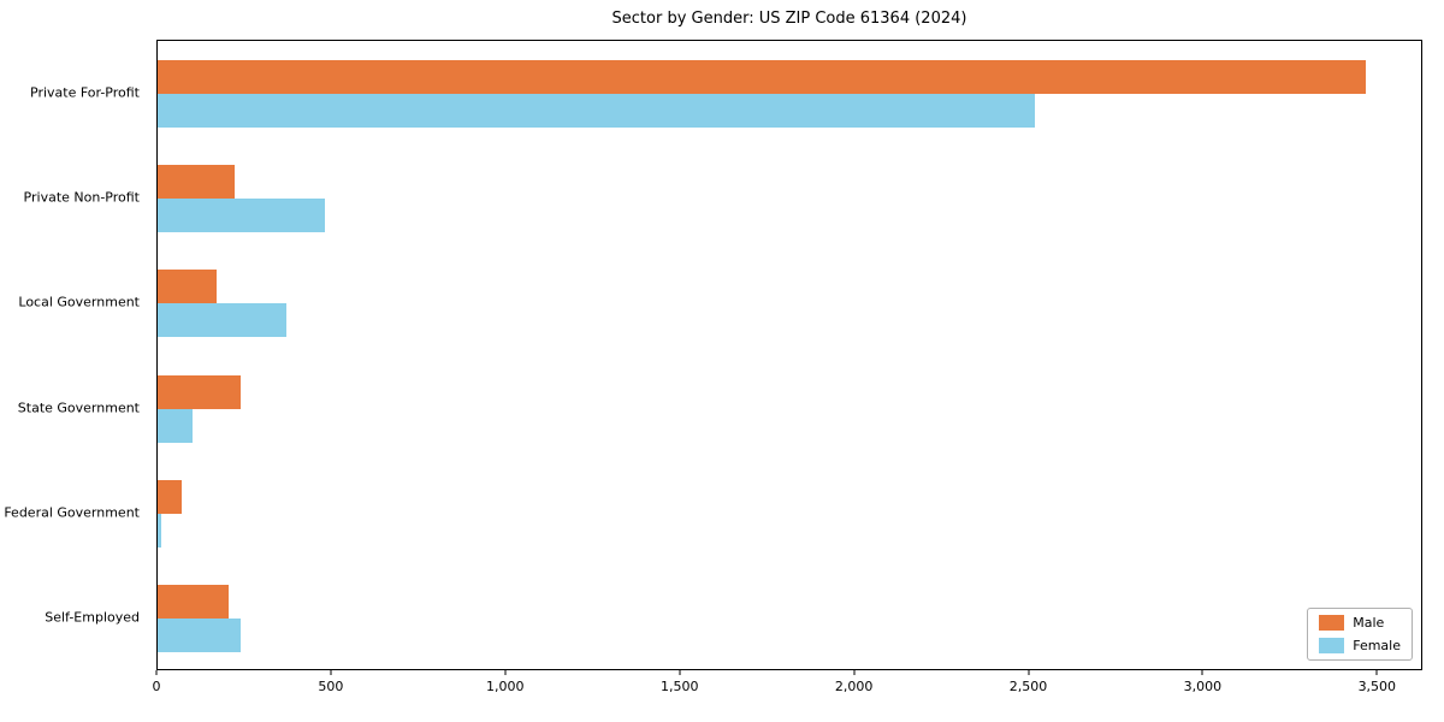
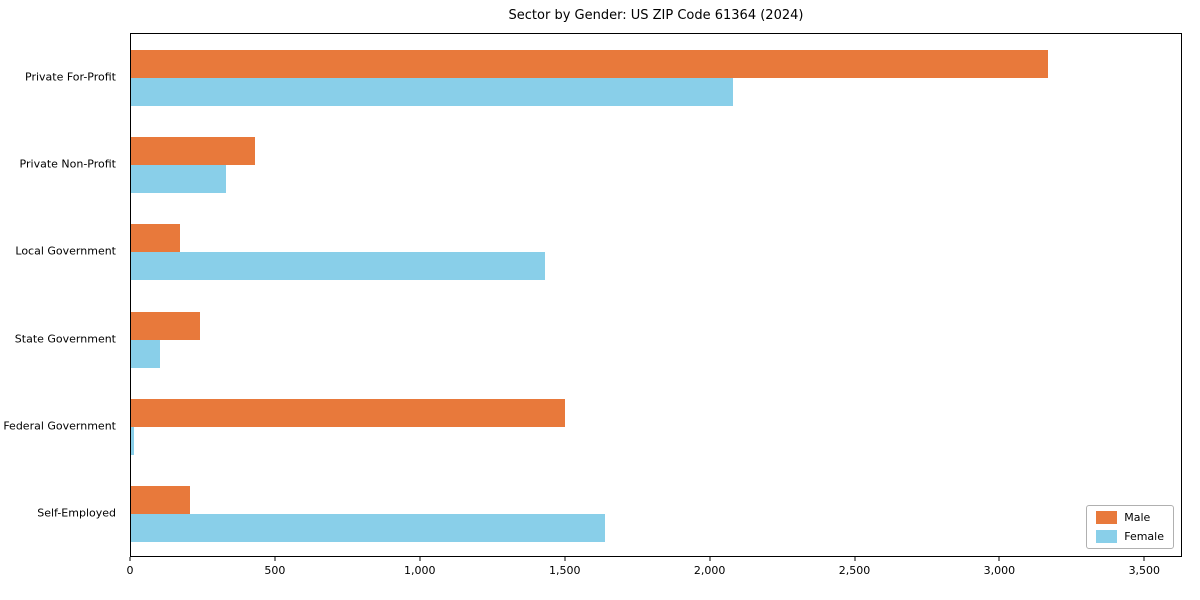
Male/Private For-Profit: 3470 -> 3170
Female/Private For-Profit: 2520 -> 2080
Male/Private Non-Profit: 220 -> 430
Female/Private Non-Profit: 480 -> 330
Female/Local Government: 370 -> 1430
Male/Federal Government: 70 -> 1500
Female/Self-Employed: 240 -> 1640
